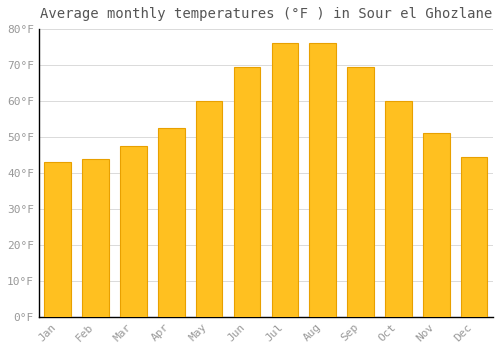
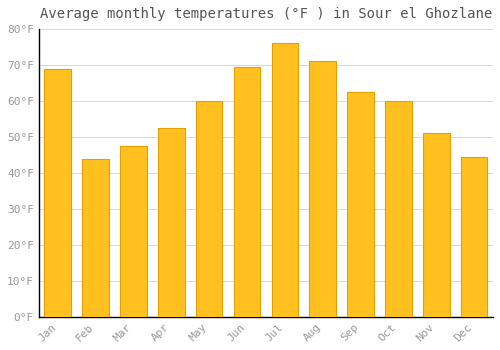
Jan: 43.0°F -> 69.0°F
Aug: 76.0°F -> 71.0°F
Sep: 69.5°F -> 62.5°F
